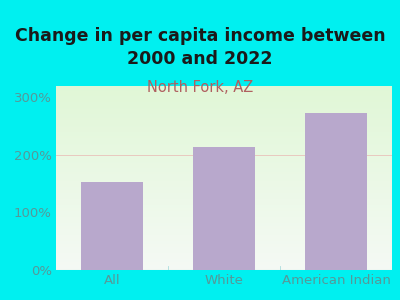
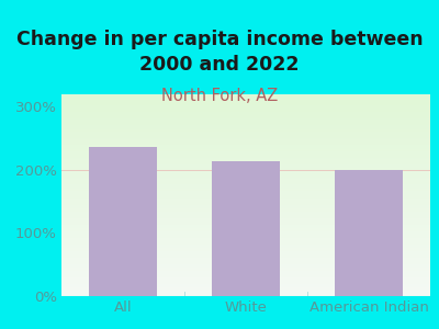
All: 152% -> 236%
American Indian: 272% -> 200%
